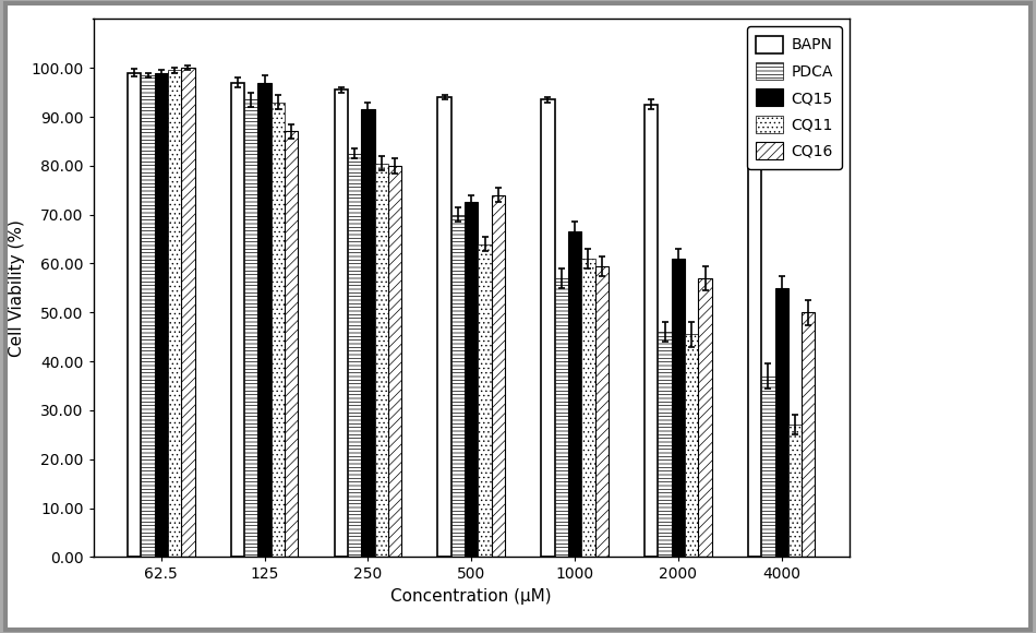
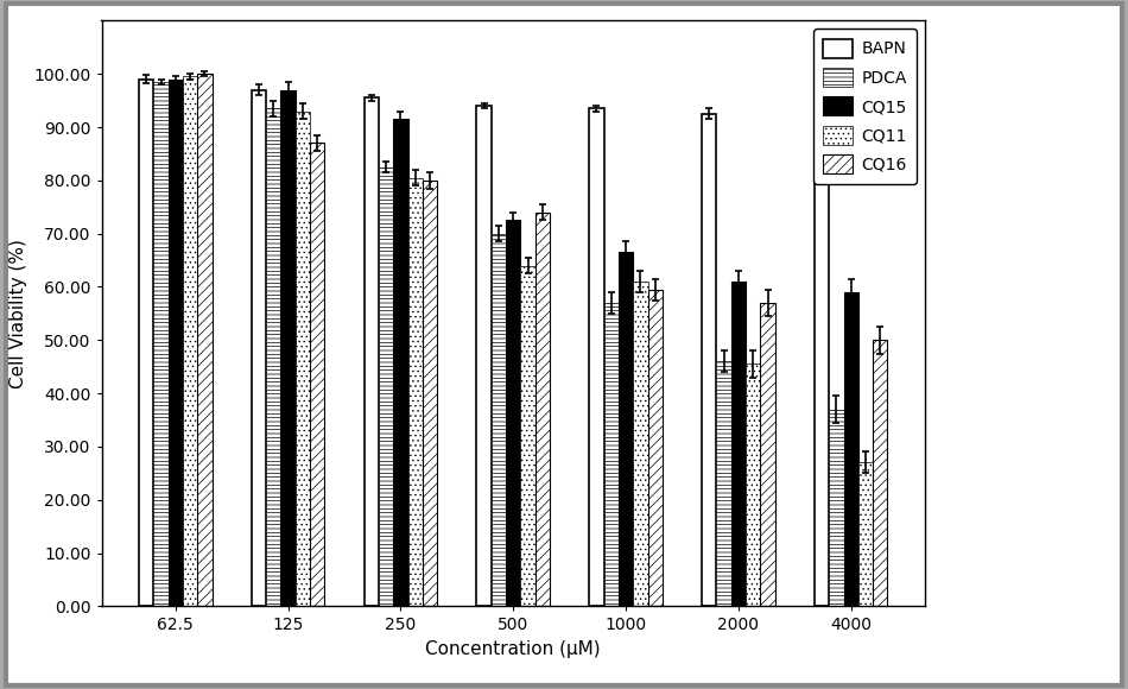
CQ15/4000: 55.0 -> 59.0
